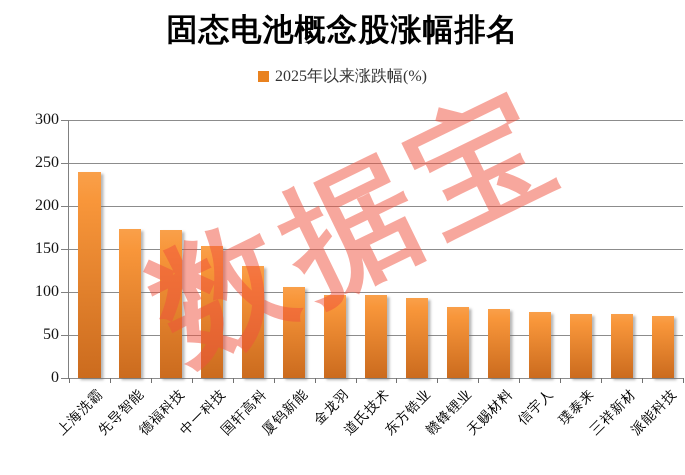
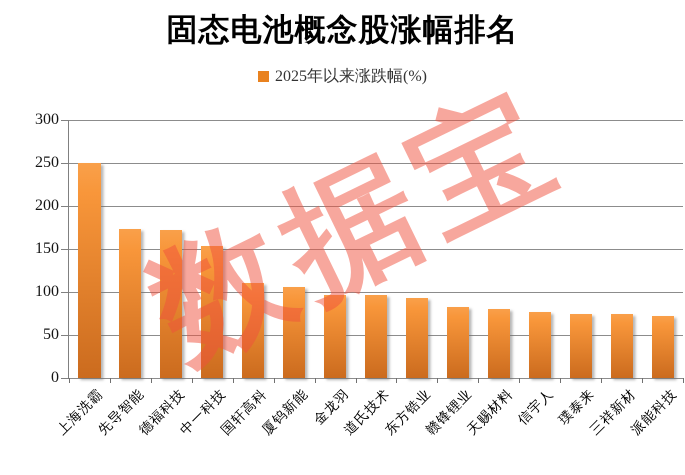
上海洗霸: 240 -> 250
国轩高科: 130 -> 110
